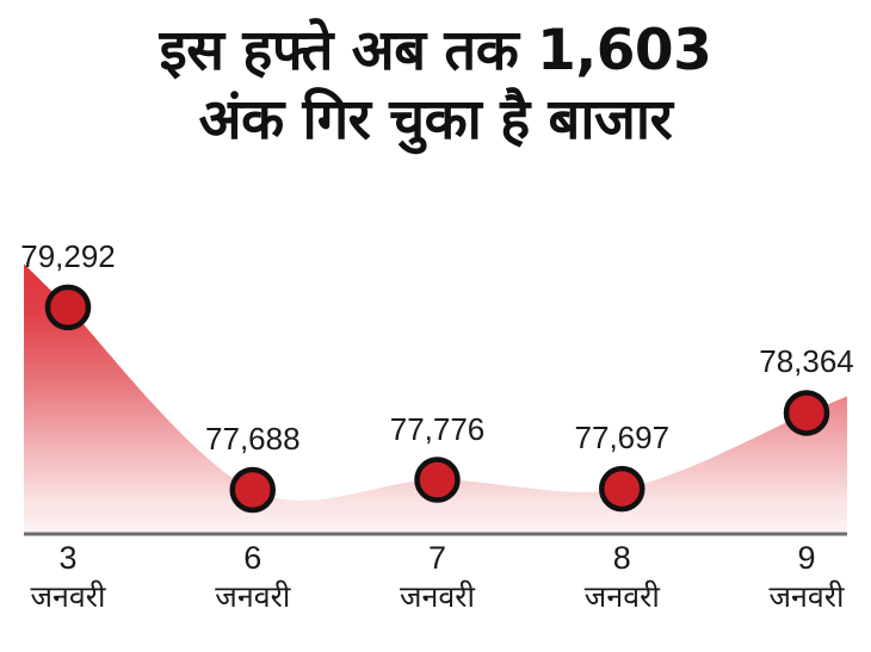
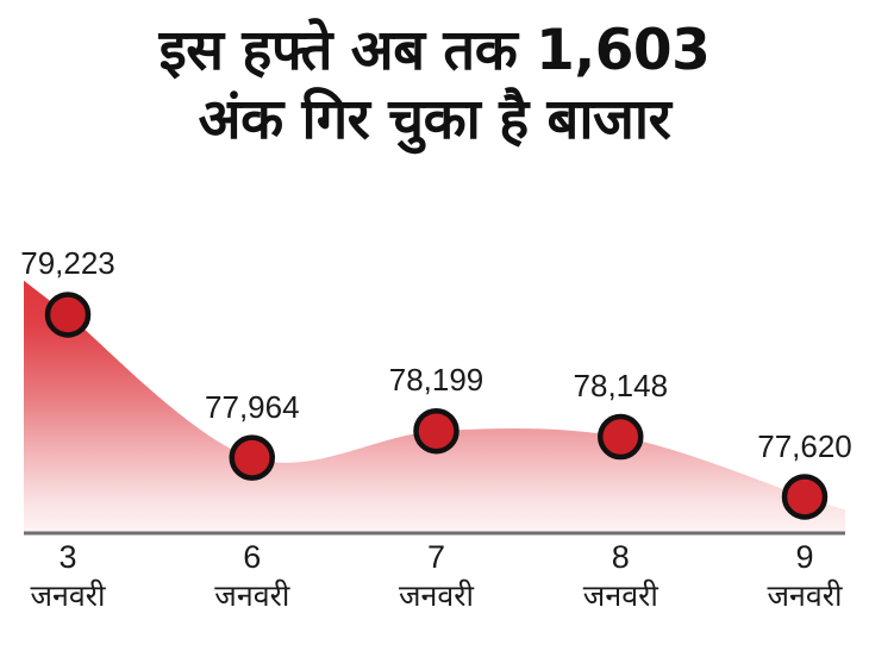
3 जनवरी: 79,292 -> 79,223
6 जनवरी: 77,688 -> 77,964
7 जनवरी: 77,776 -> 78,199
8 जनवरी: 77,697 -> 78,148
9 जनवरी: 78,364 -> 77,620
